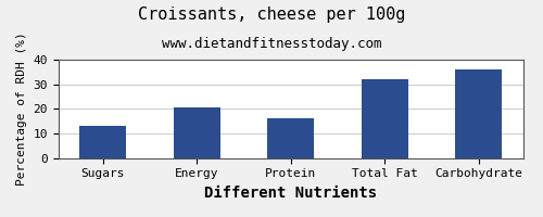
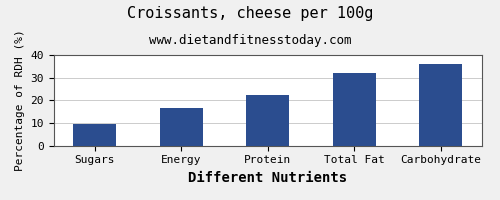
Sugars: 13.3 -> 9.5
Energy: 20.8 -> 16.5
Protein: 16.3 -> 22.5
